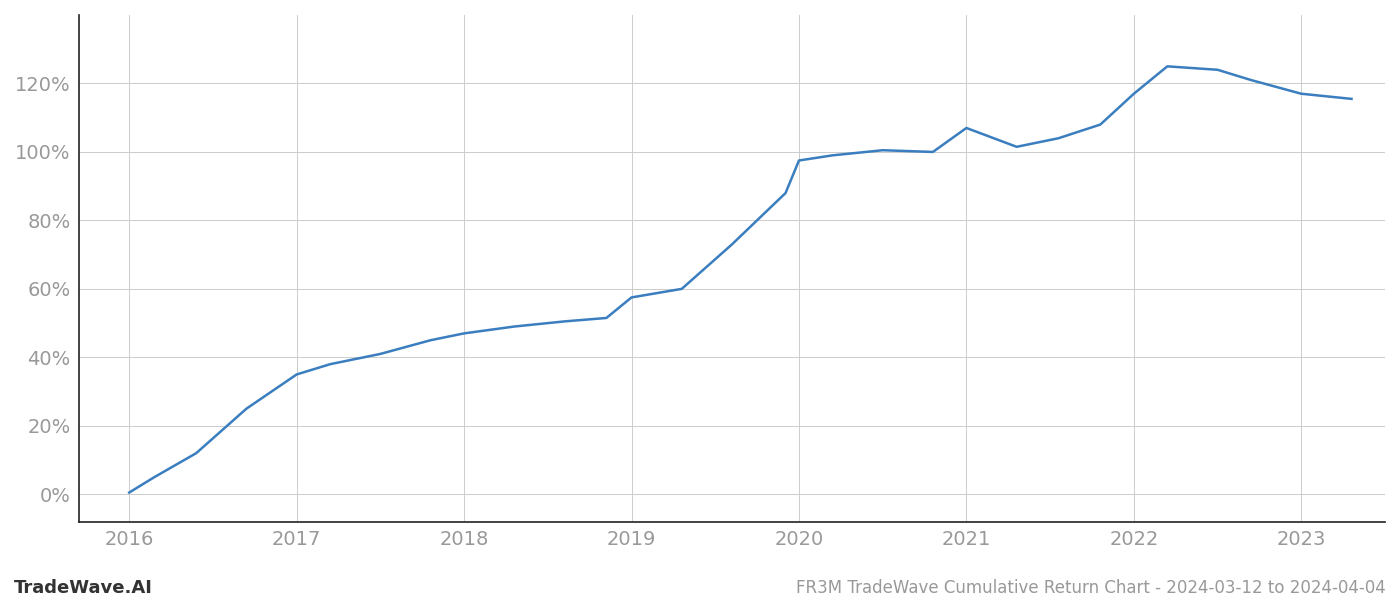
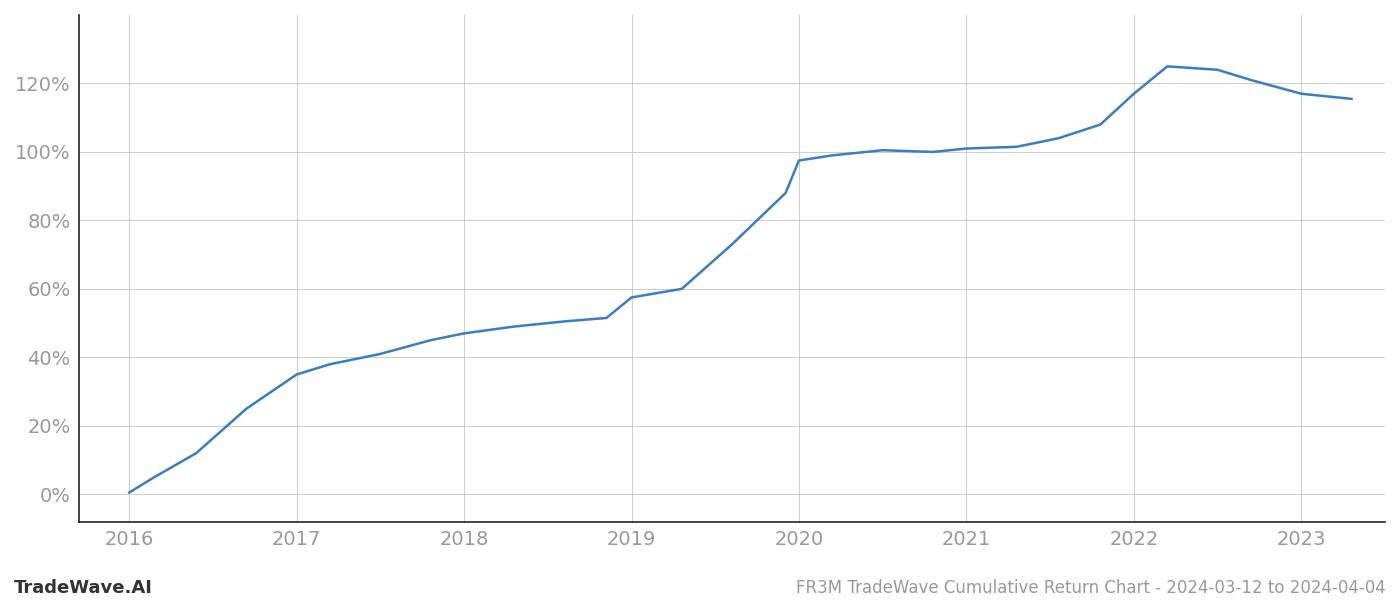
2021: 107.0% -> 101.0%
